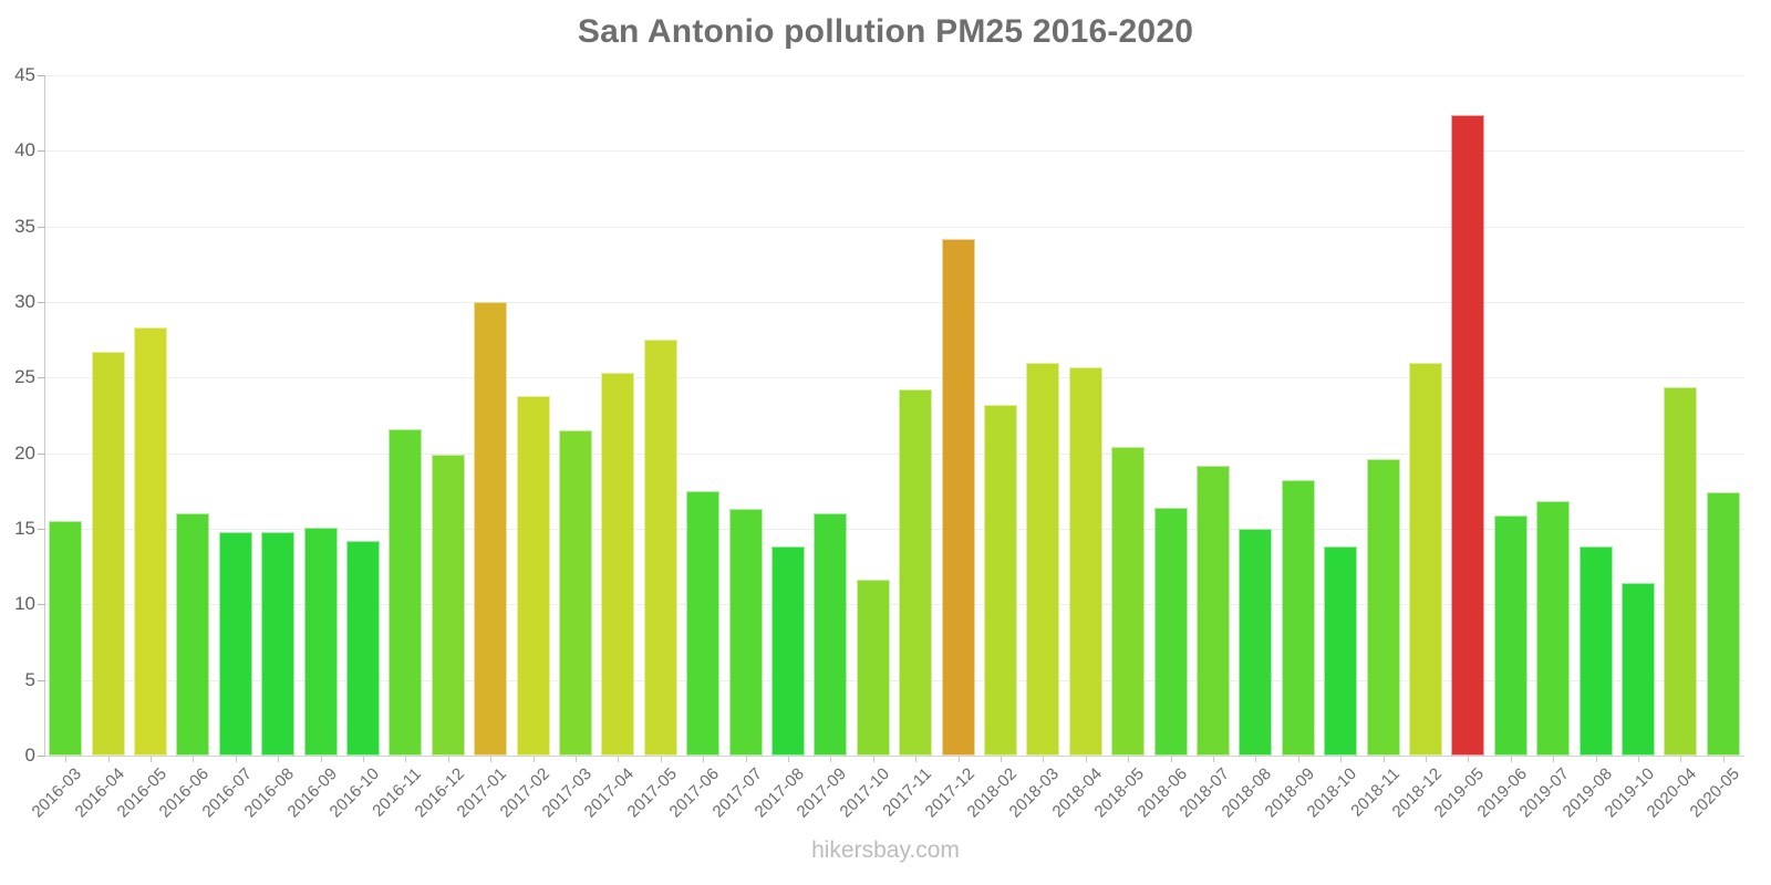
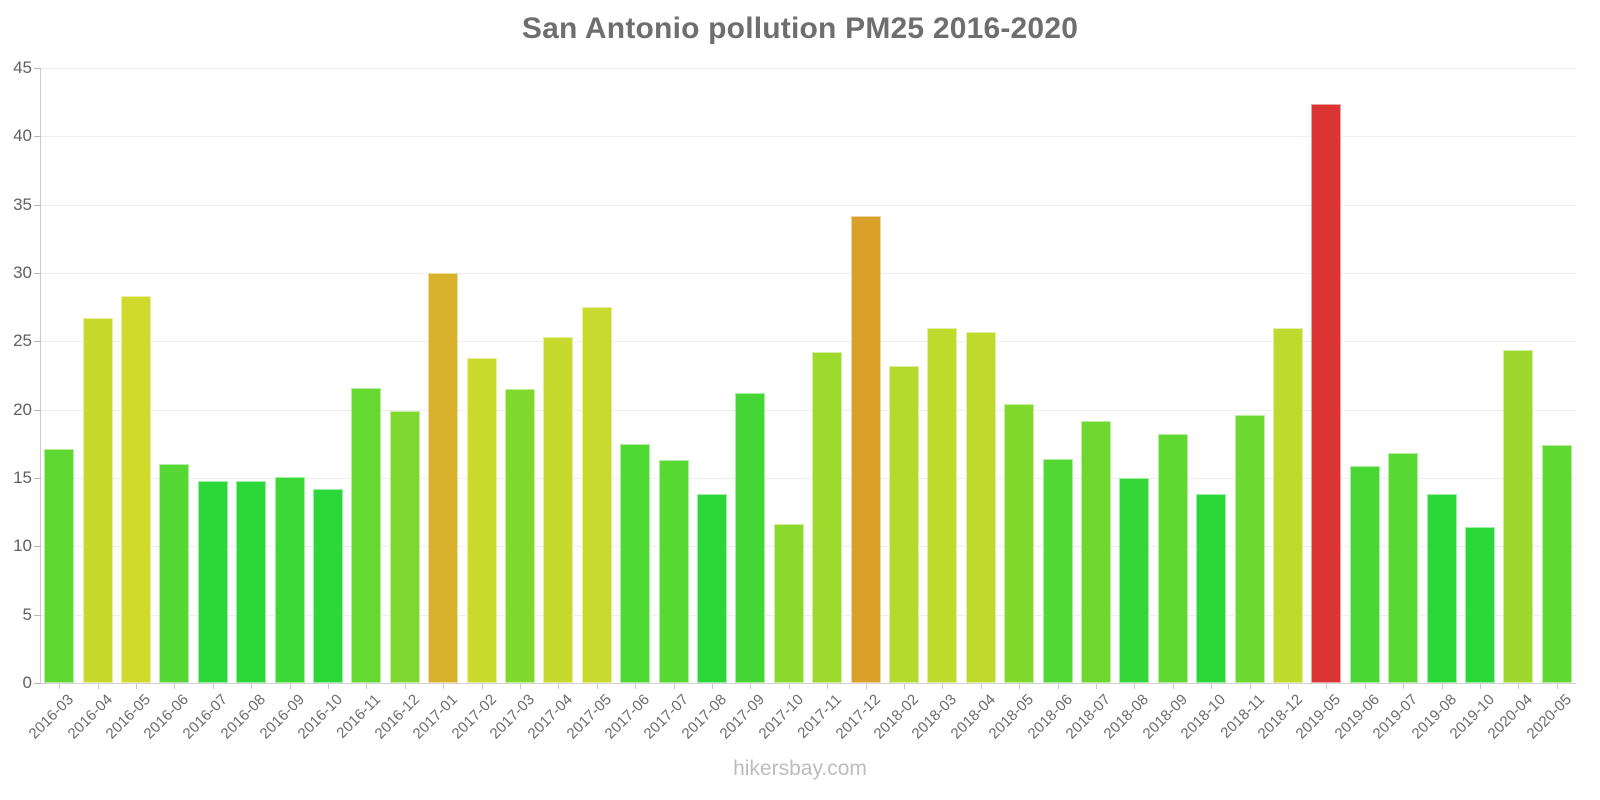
2016-03: 15.5 -> 17.1
2017-09: 16.0 -> 21.2
